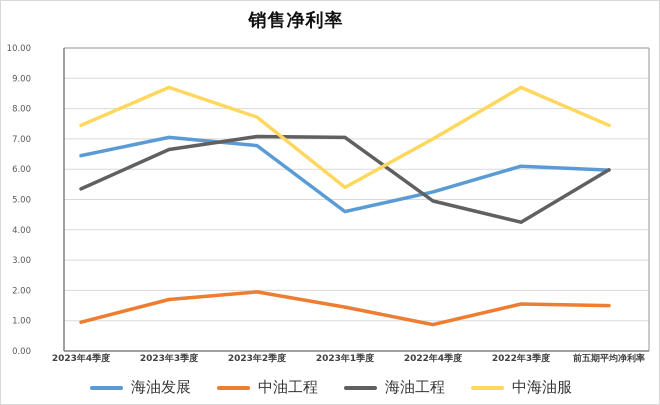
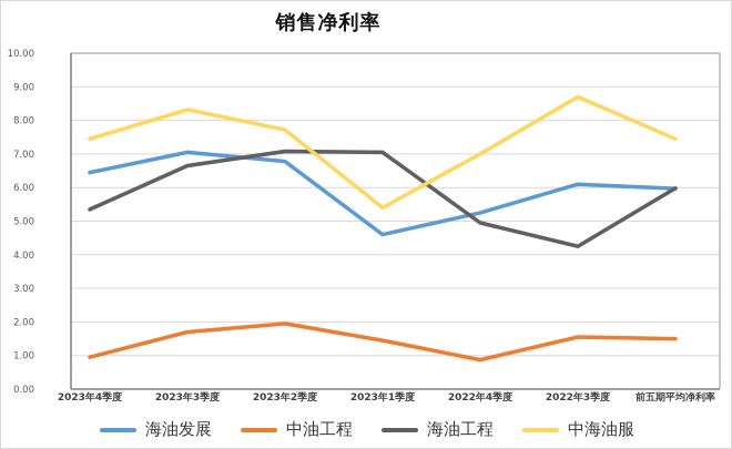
中海油服/2023年3季度: 8.7 -> 8.3
